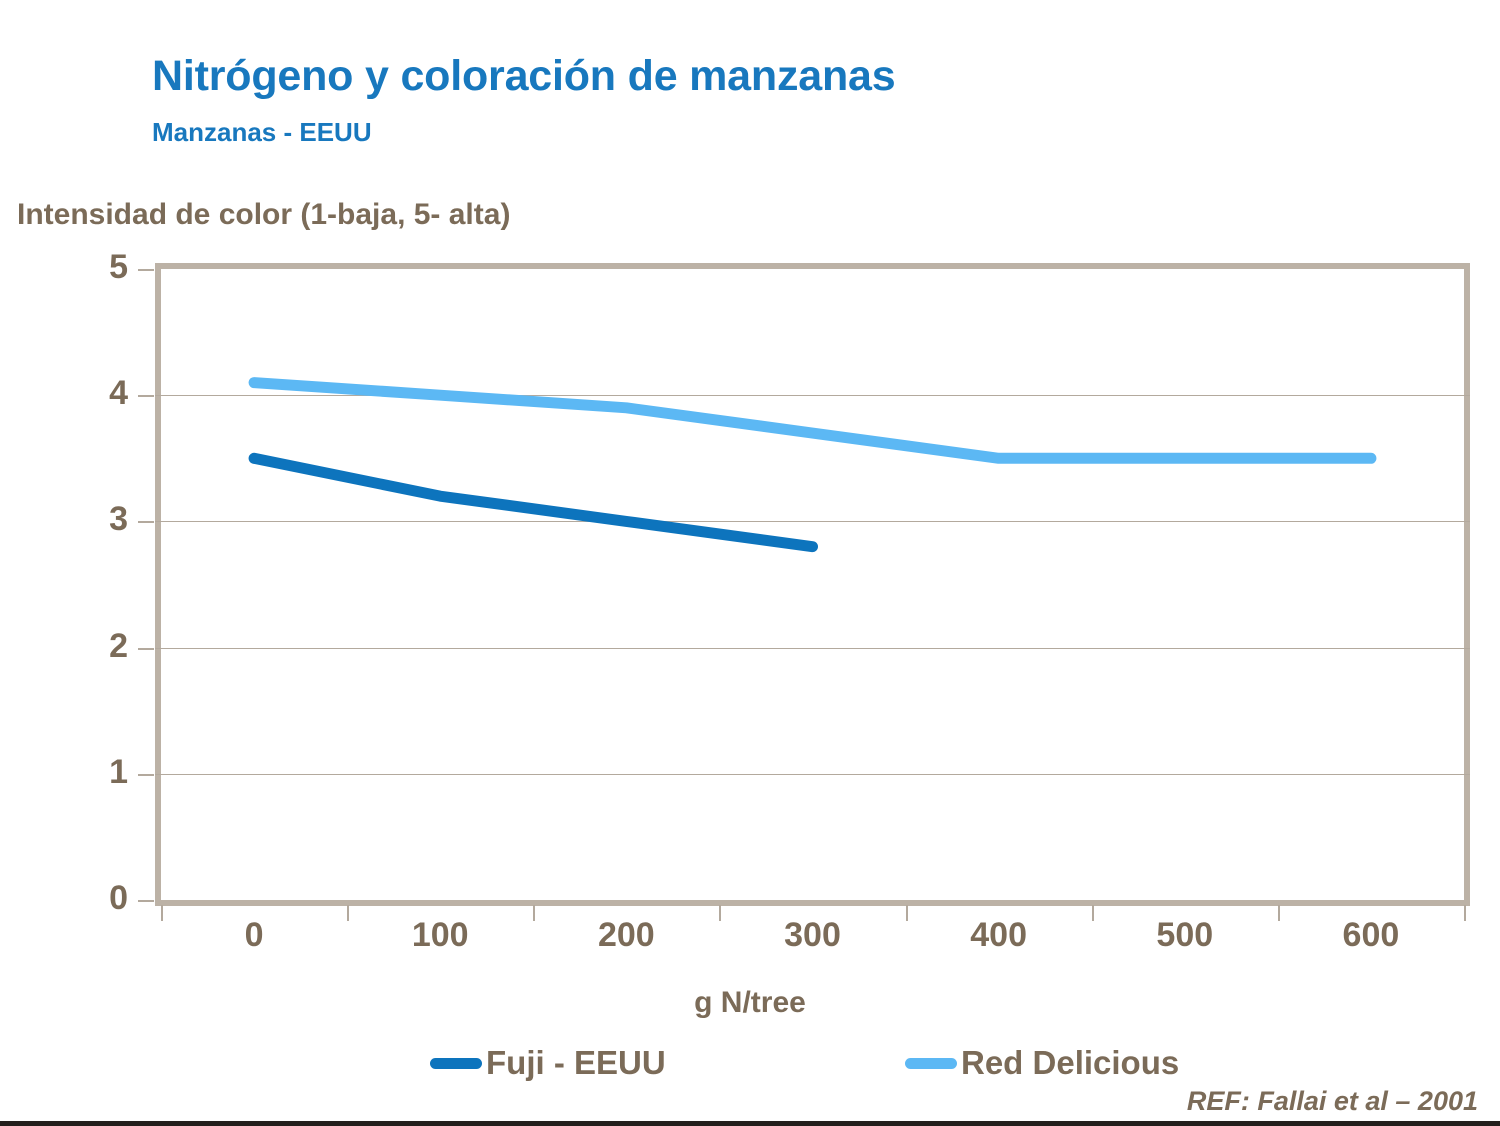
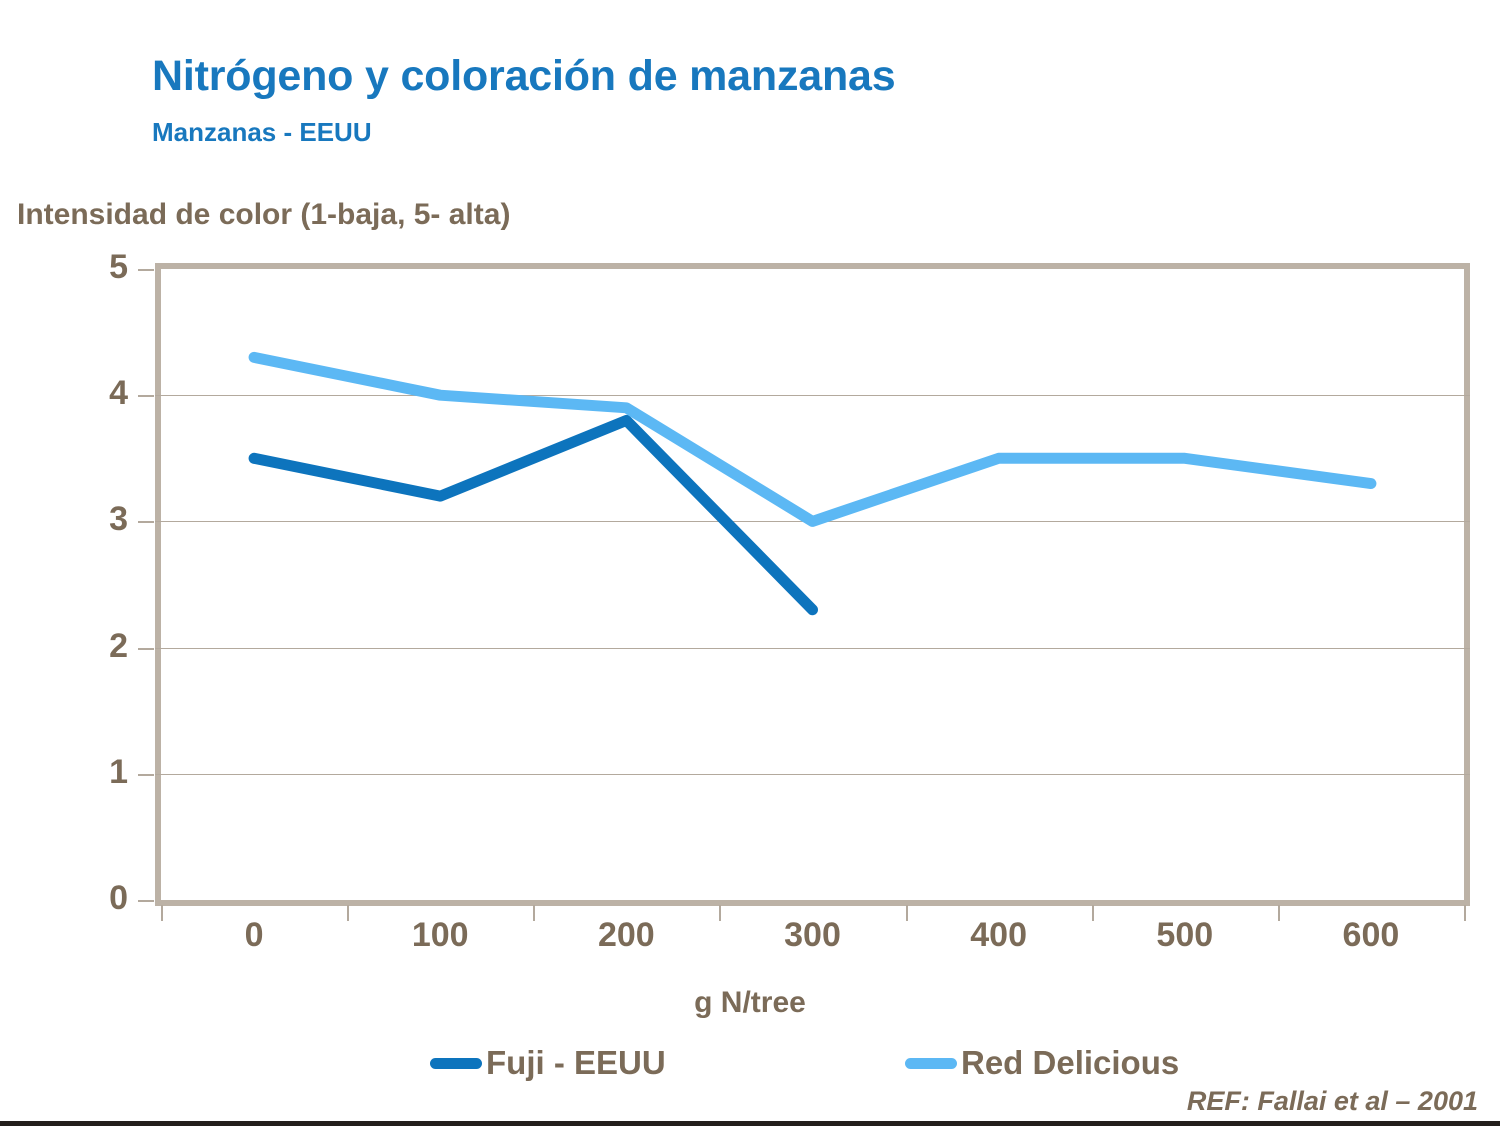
Red Delicious/0: 4.1 -> 4.3
Fuji - EEUU/200: 3.0 -> 3.8
Fuji - EEUU/300: 2.8 -> 2.3
Red Delicious/300: 3.7 -> 3.0
Red Delicious/600: 3.5 -> 3.3
